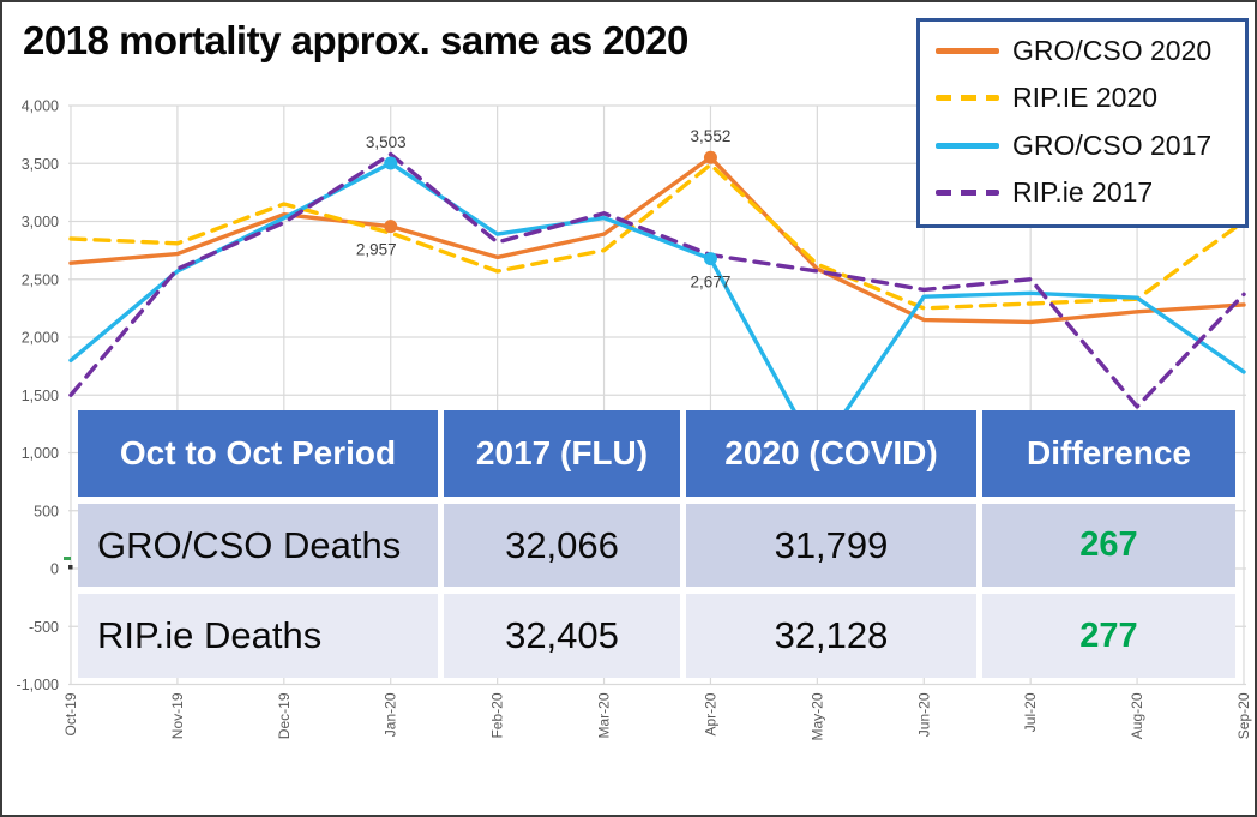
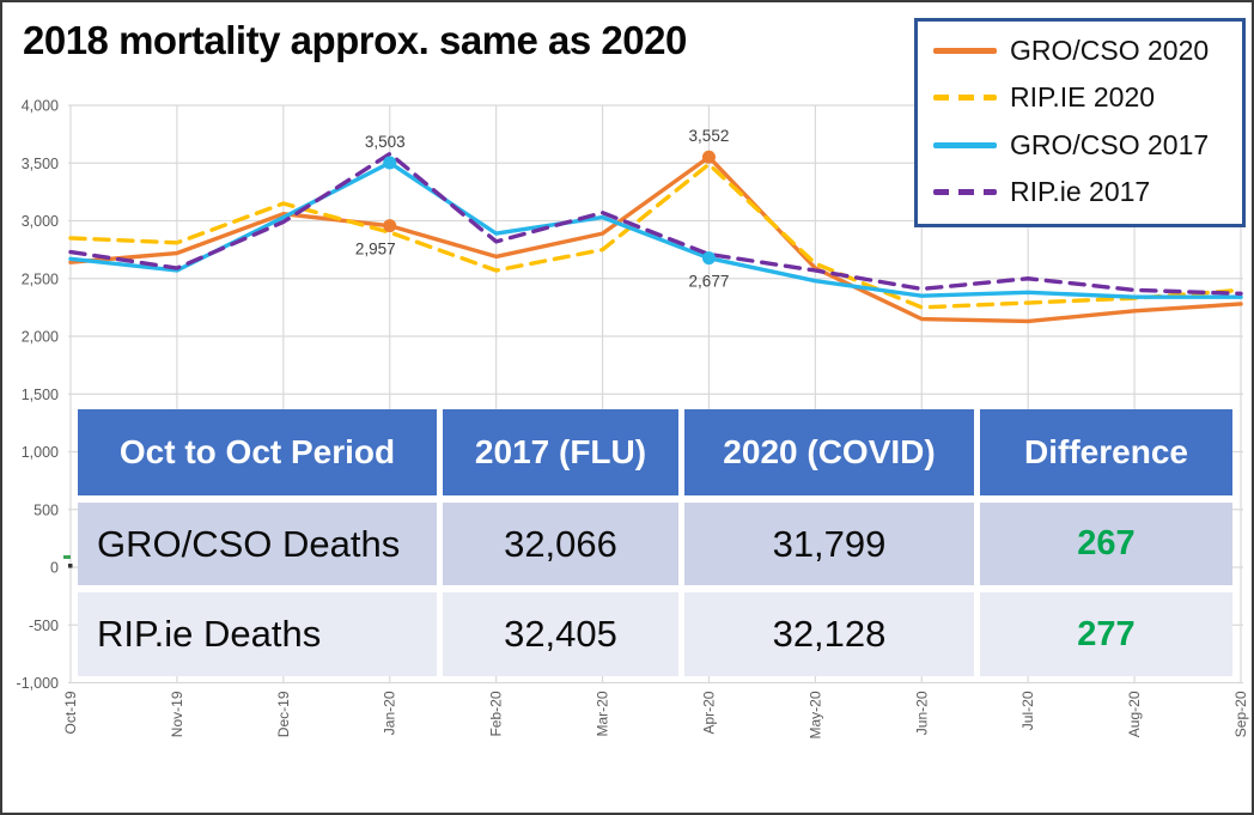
GRO/CSO 2017/Oct-19: 1800 -> 2700
RIP.ie 2017/Oct-19: 1500 -> 2700
GRO/CSO 2017/May-20: 1000 -> 2500
RIP.ie 2017/Aug-20: 1400 -> 2400
RIP.IE 2020/Sep-20: 3000 -> 2400
GRO/CSO 2017/Sep-20: 1700 -> 2300
